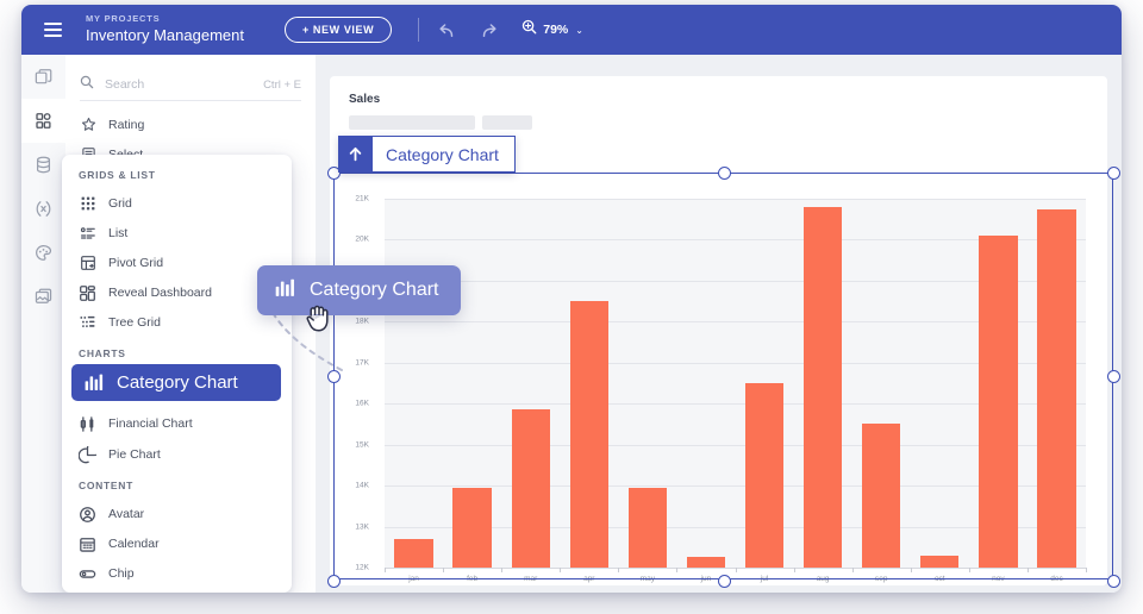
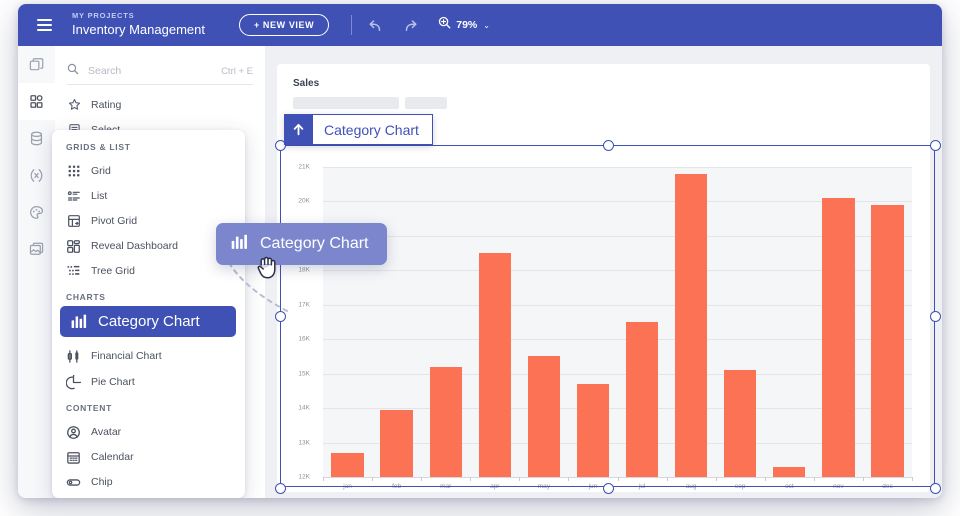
mar: 15.8K -> 15.2K
may: 14.0K -> 15.5K
jun: 12.2K -> 14.7K
sep: 15.5K -> 15.1K
dec: 20.8K -> 19.9K
